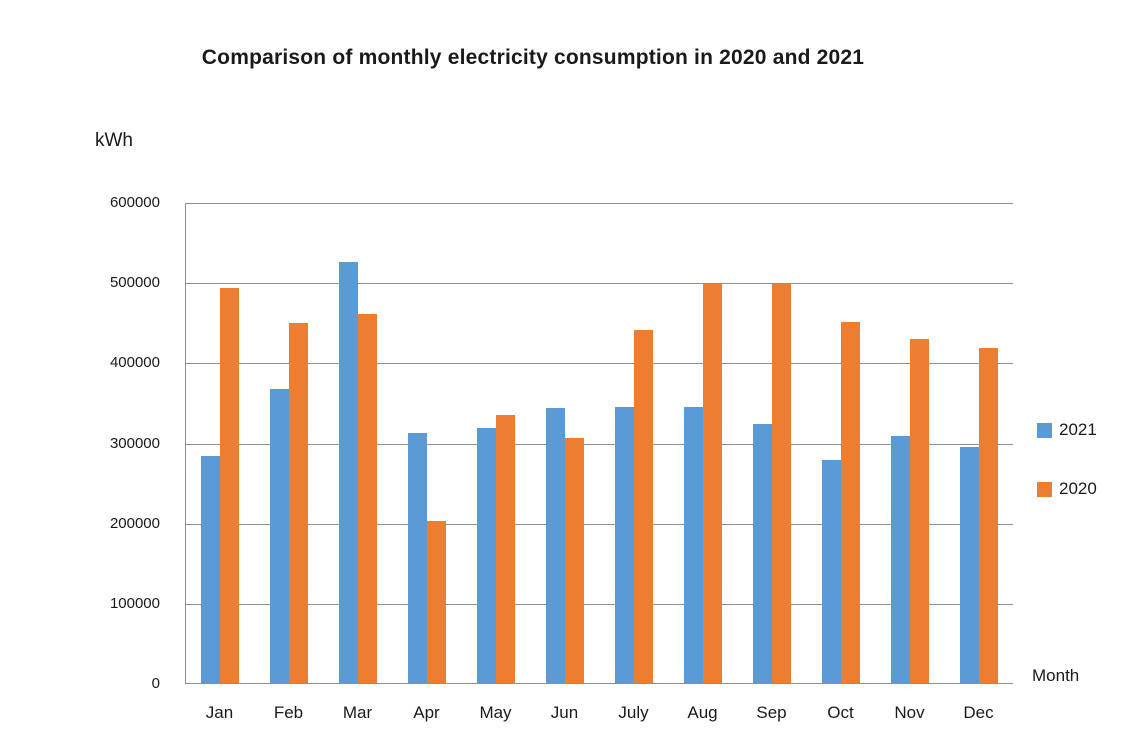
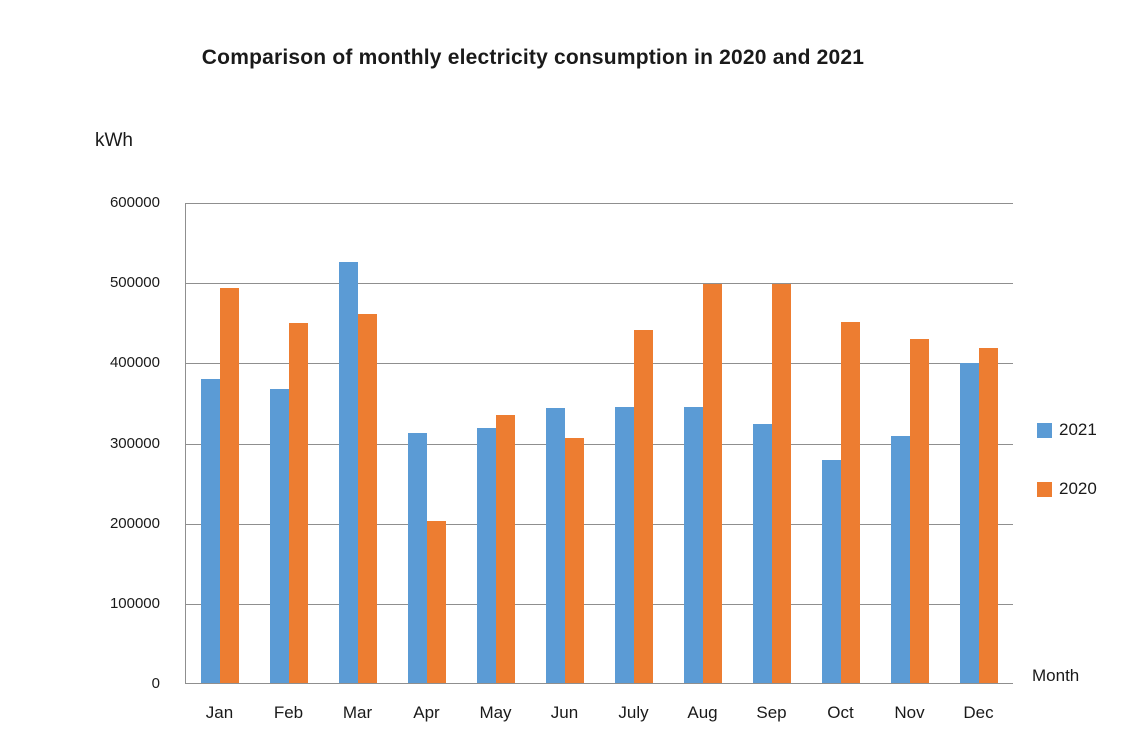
2021/Jan: 280000 -> 380000
2021/Dec: 300000 -> 400000
